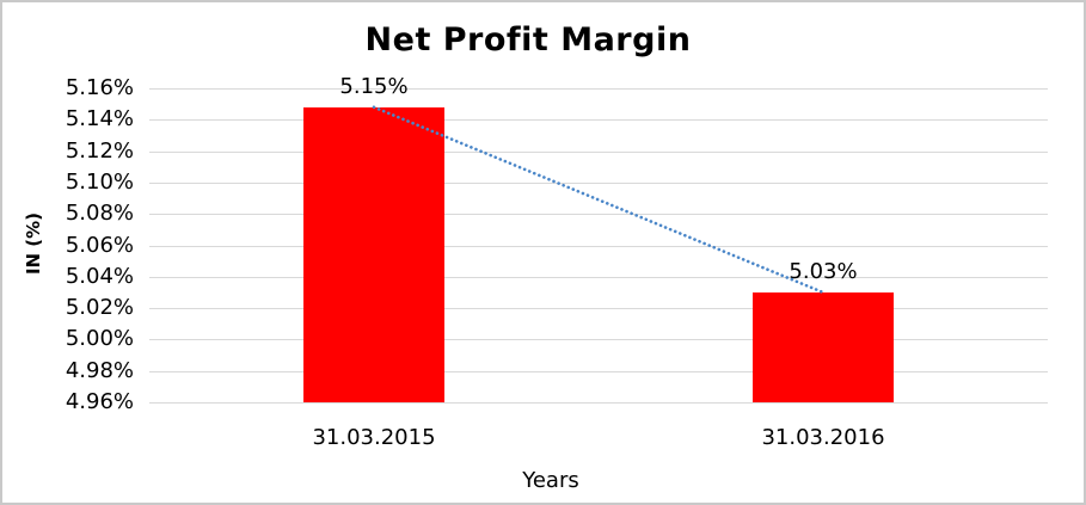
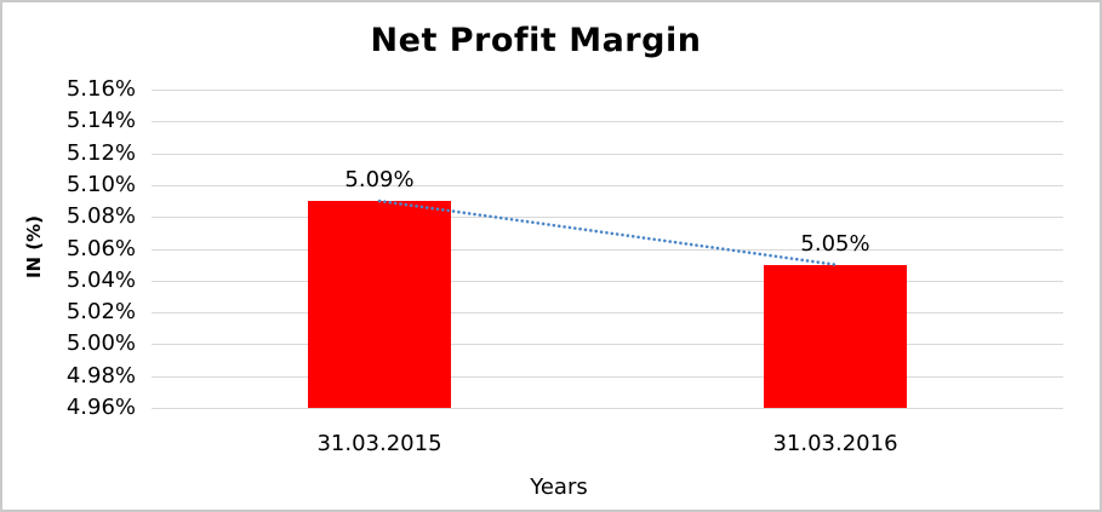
31.03.2015: 5.15% -> 5.09%
31.03.2016: 5.03% -> 5.05%
